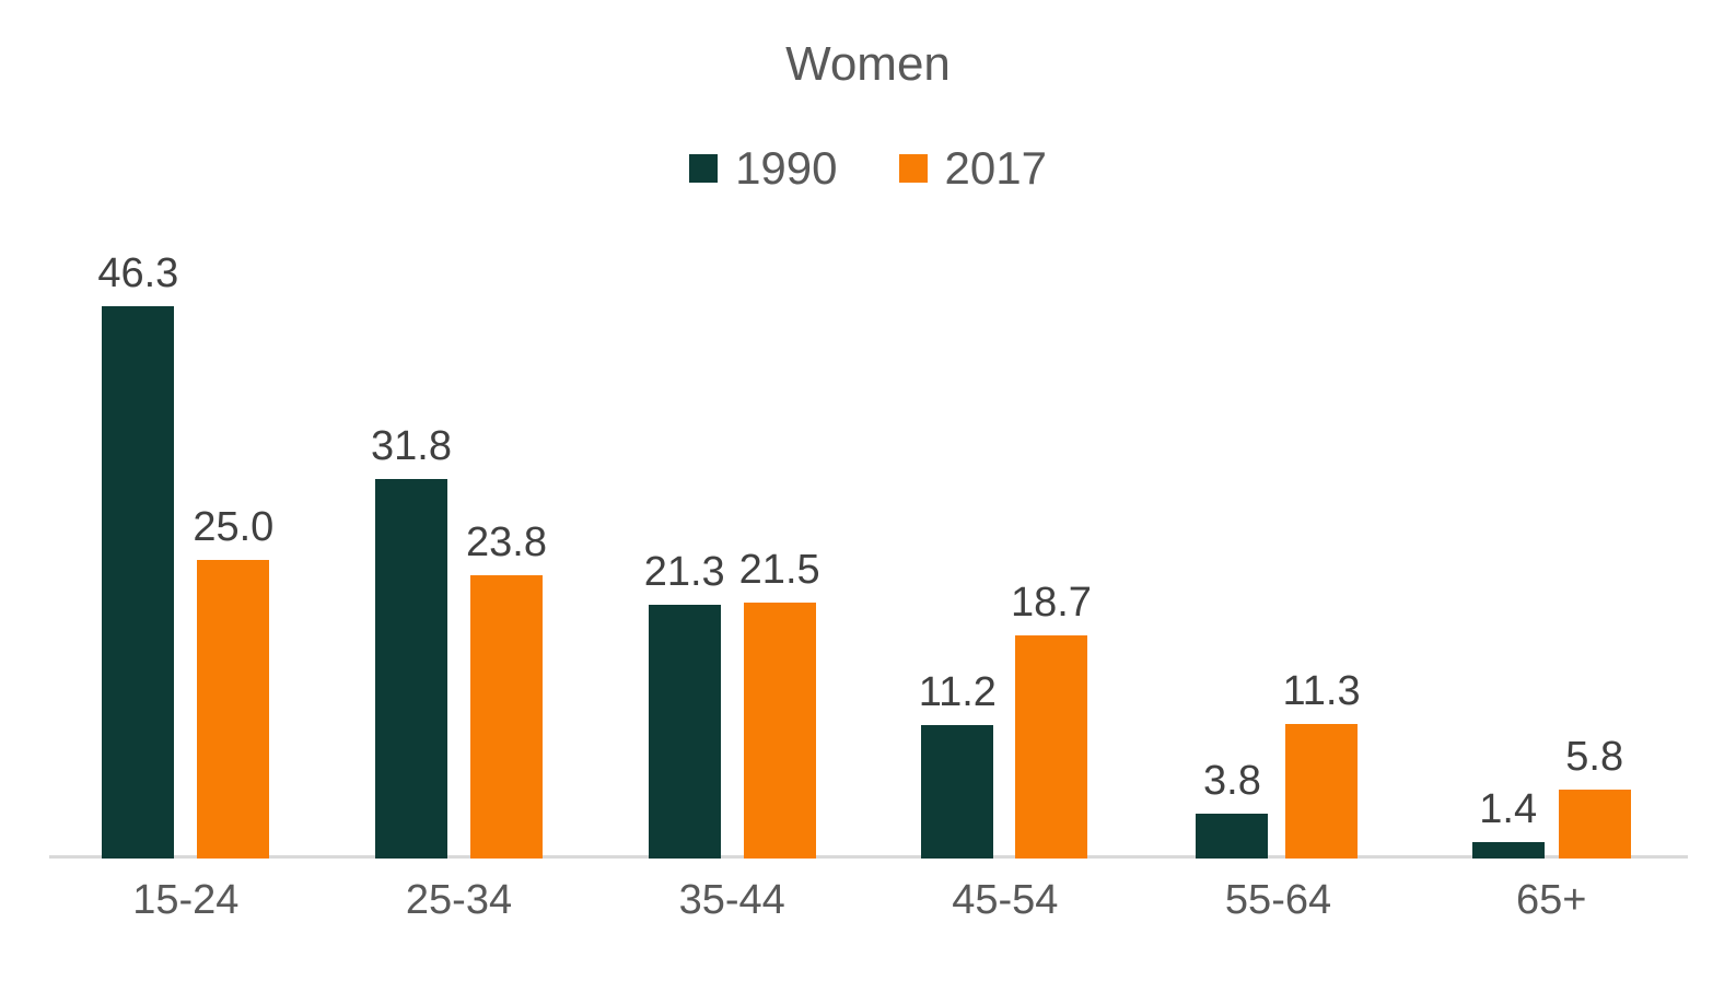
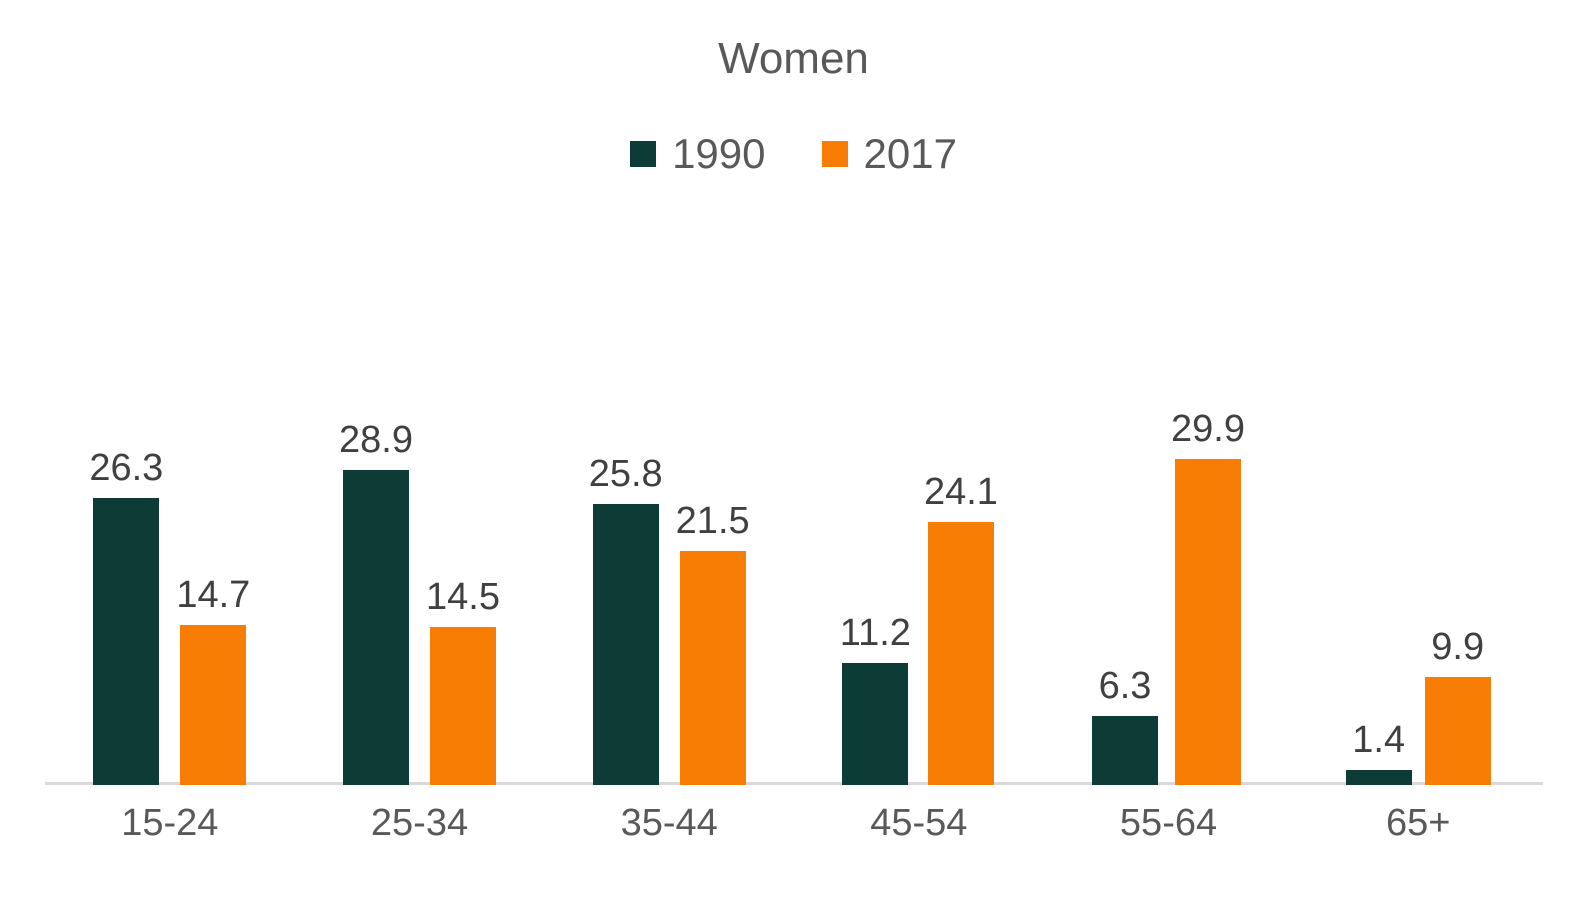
1990/15-24: 46.3 -> 26.3
2017/15-24: 25.0 -> 14.7
1990/25-34: 31.8 -> 28.9
2017/25-34: 23.8 -> 14.5
1990/35-44: 21.3 -> 25.8
2017/45-54: 18.7 -> 24.1
1990/55-64: 3.8 -> 6.3
2017/55-64: 11.3 -> 29.9
2017/65+: 5.8 -> 9.9
